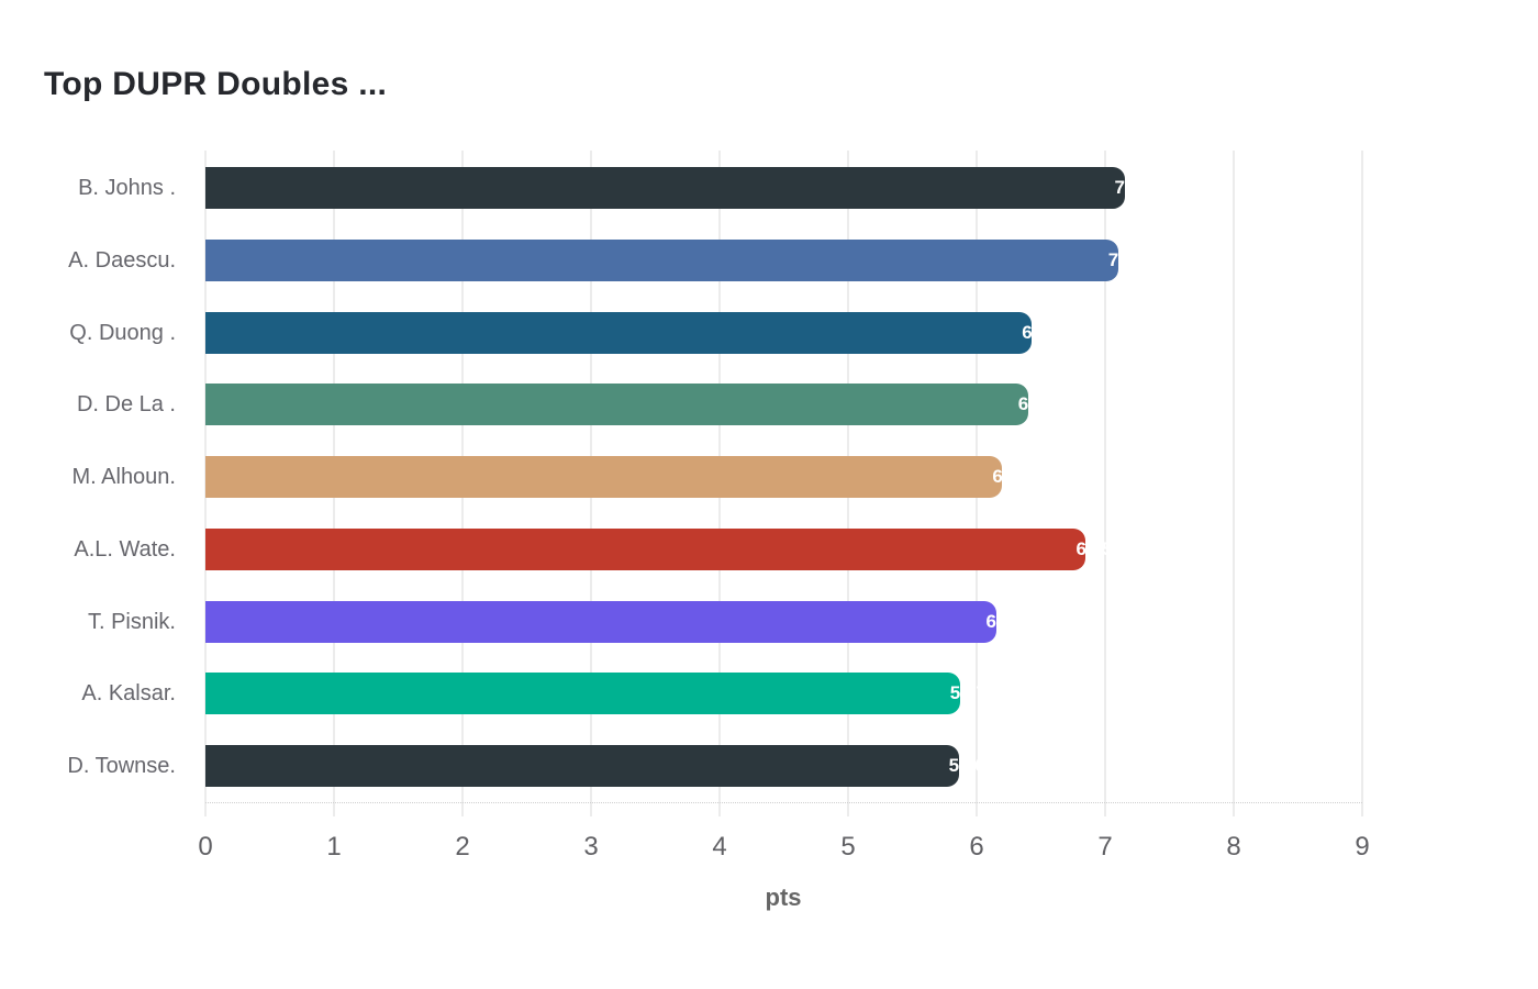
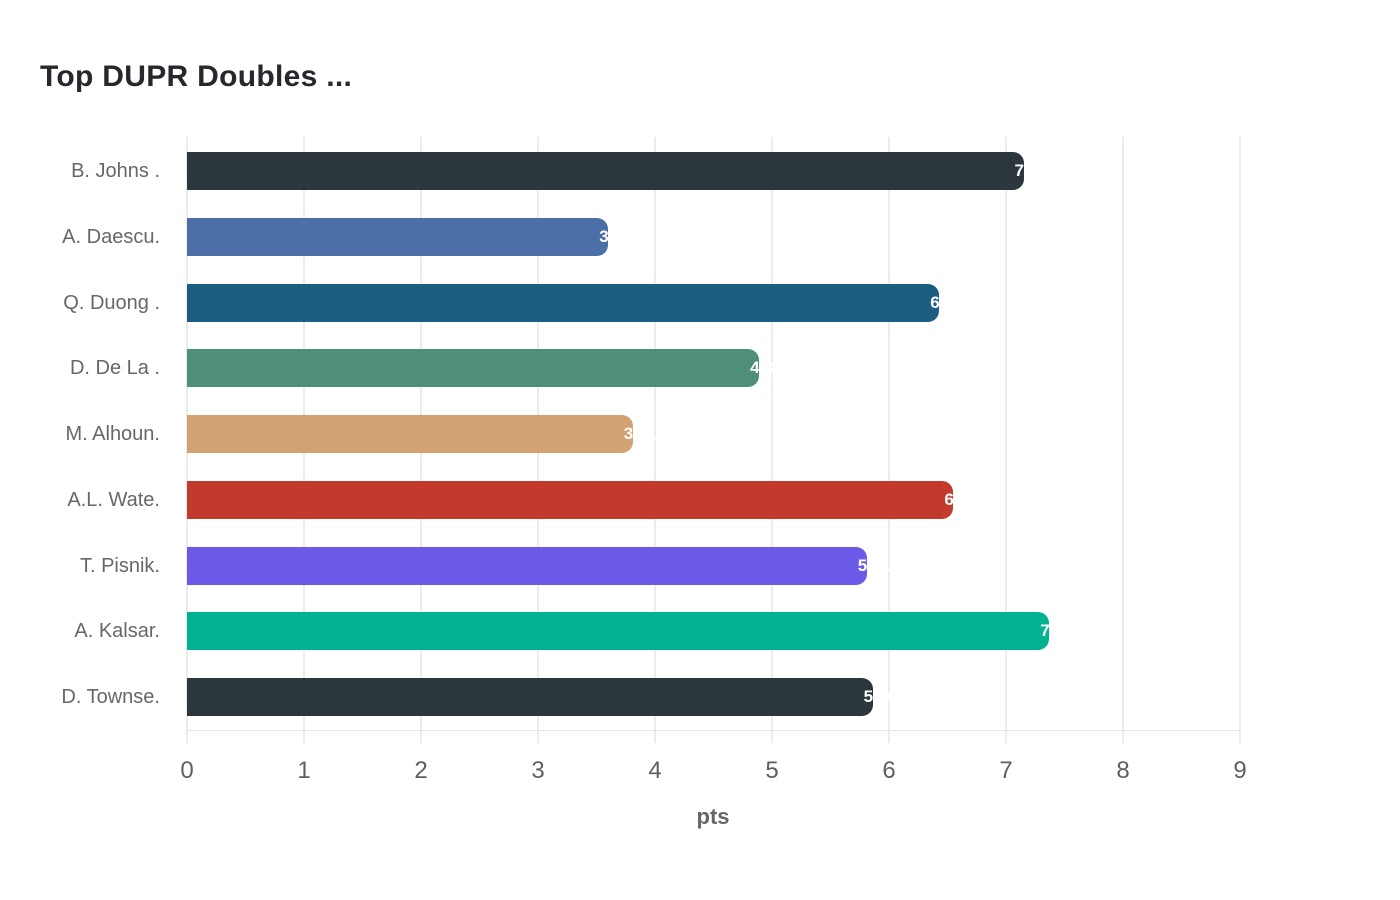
A. Daescu.: 7.10 -> 3.60
D. De La .: 6.40 -> 4.89
M. Alhoun.: 6.20 -> 3.81
A.L. Wate.: 6.85 -> 6.55
T. Pisnik.: 6.15 -> 5.81
A. Kalsar.: 5.87 -> 7.37
